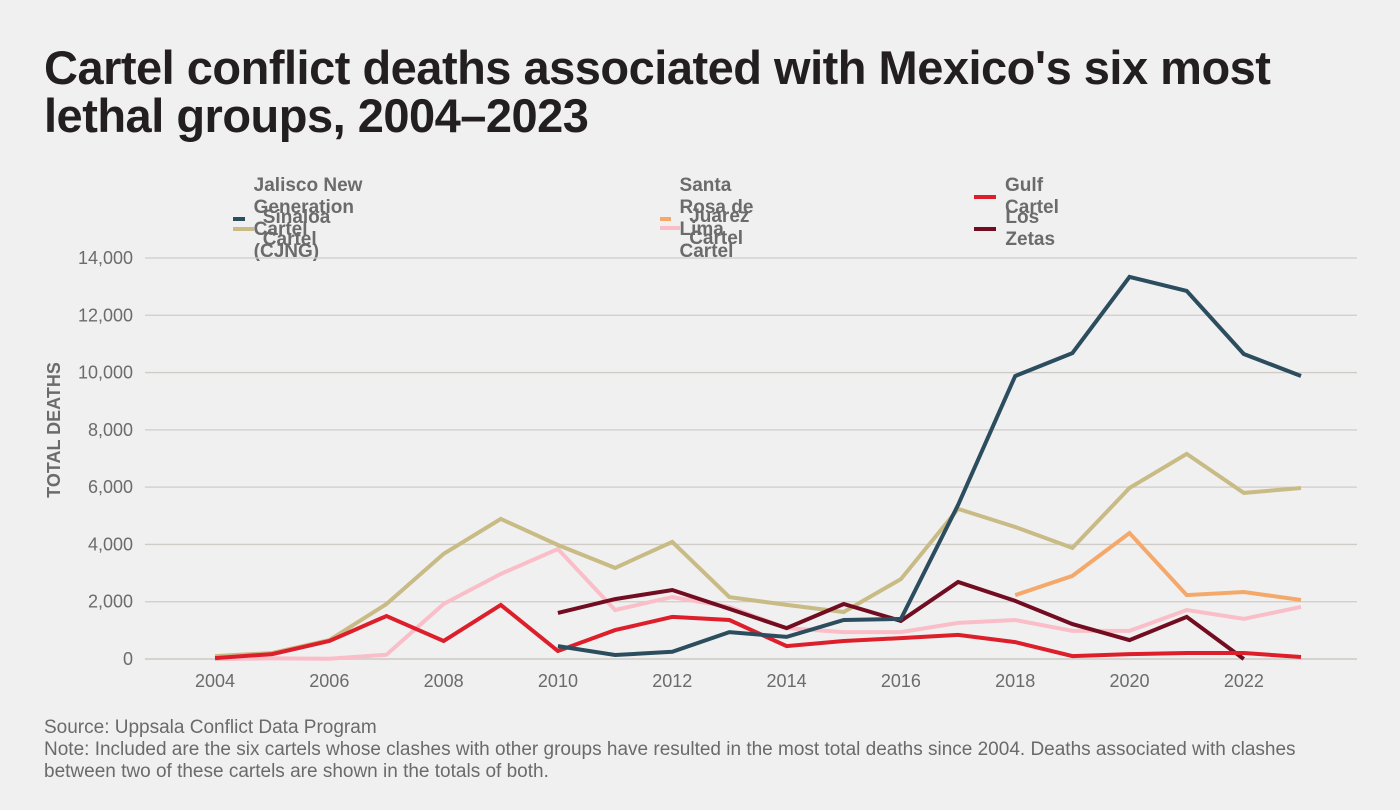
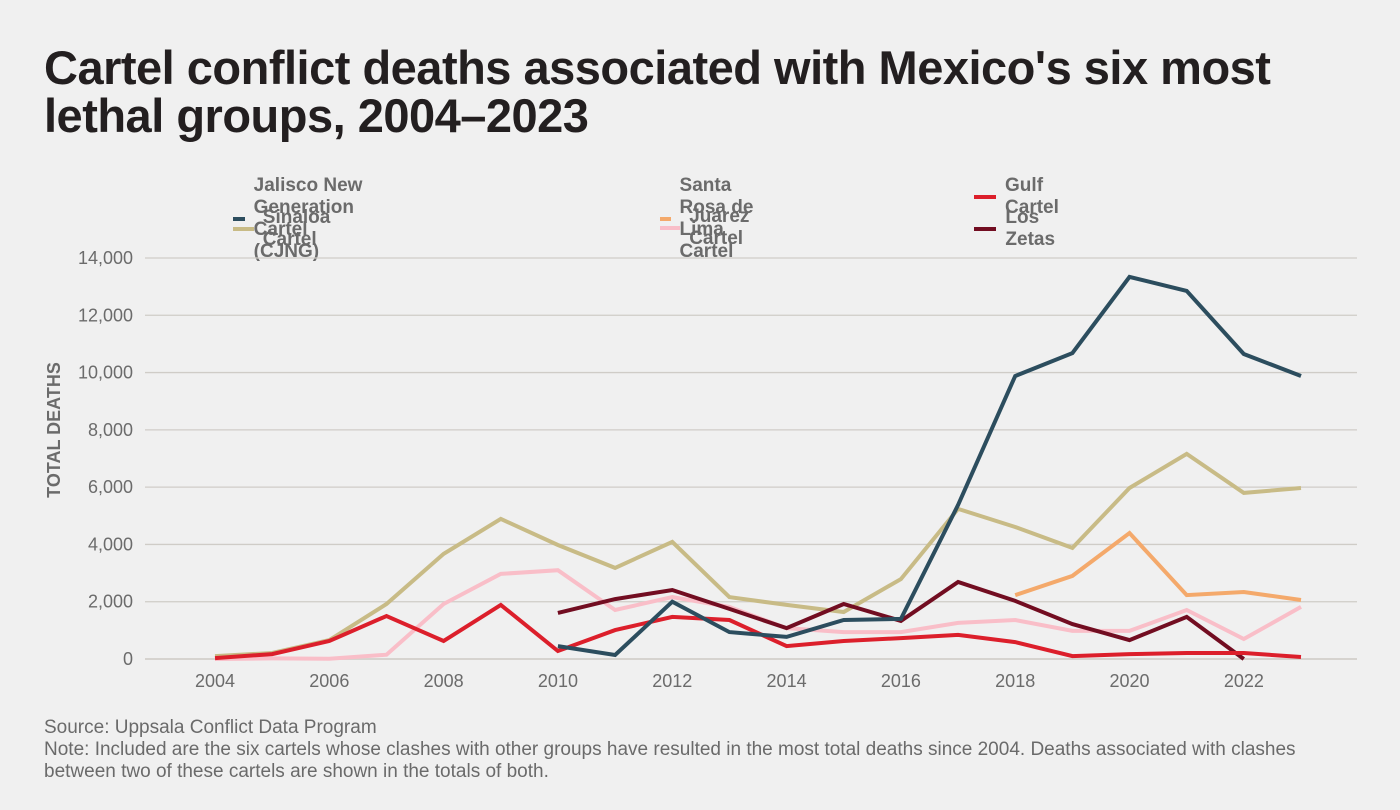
Juarez Cartel/2010: 3800 -> 3100
Jalisco New Generation Cartel (CJNG)/2012: 200 -> 2000
Juarez Cartel/2022: 1400 -> 700
